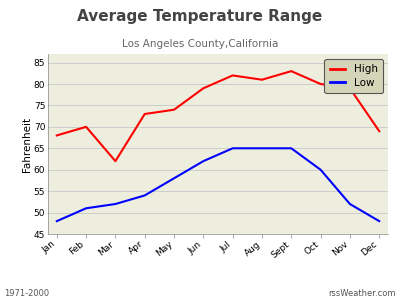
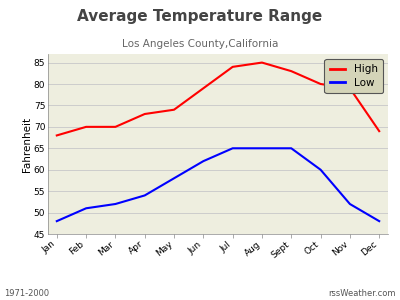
High/Mar: 62 -> 70
High/Jul: 82 -> 84
High/Aug: 81 -> 85
